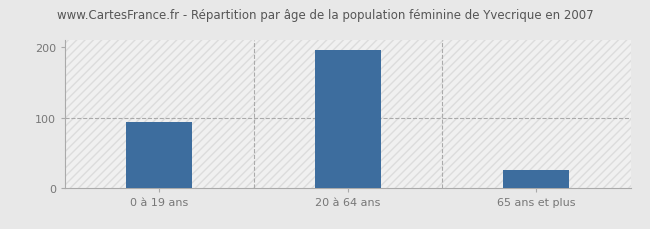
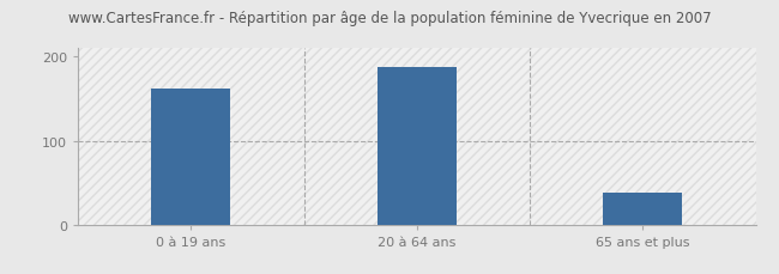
0 à 19 ans: 93 -> 162
20 à 64 ans: 196 -> 188
65 ans et plus: 25 -> 38
